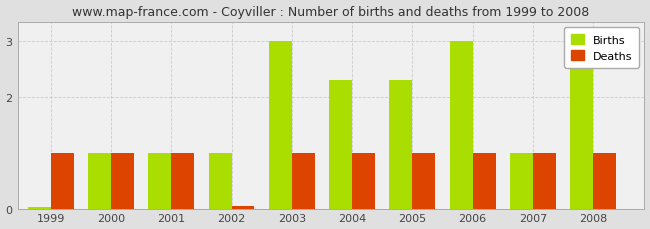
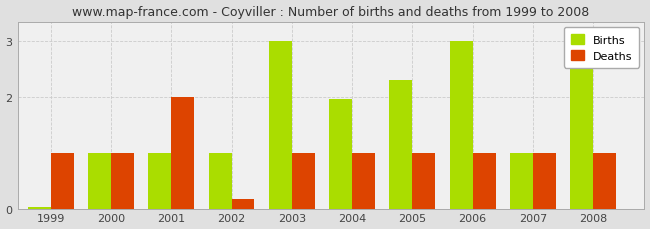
Deaths/2001: 1.00 -> 2.00
Deaths/2002: 0.05 -> 0.18
Births/2004: 2.30 -> 1.96
